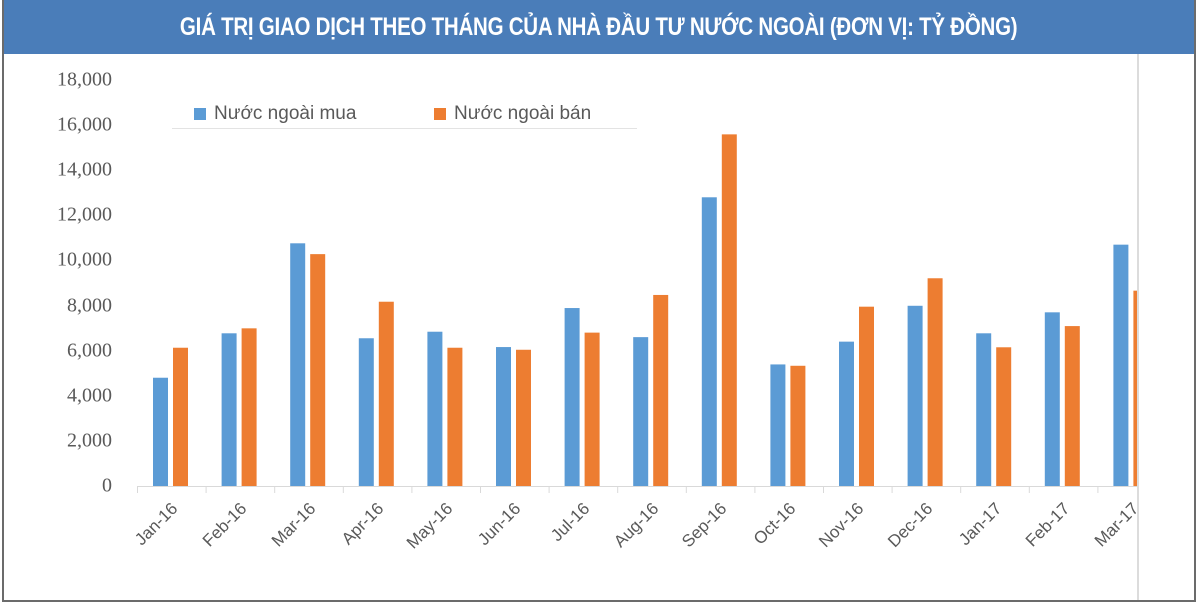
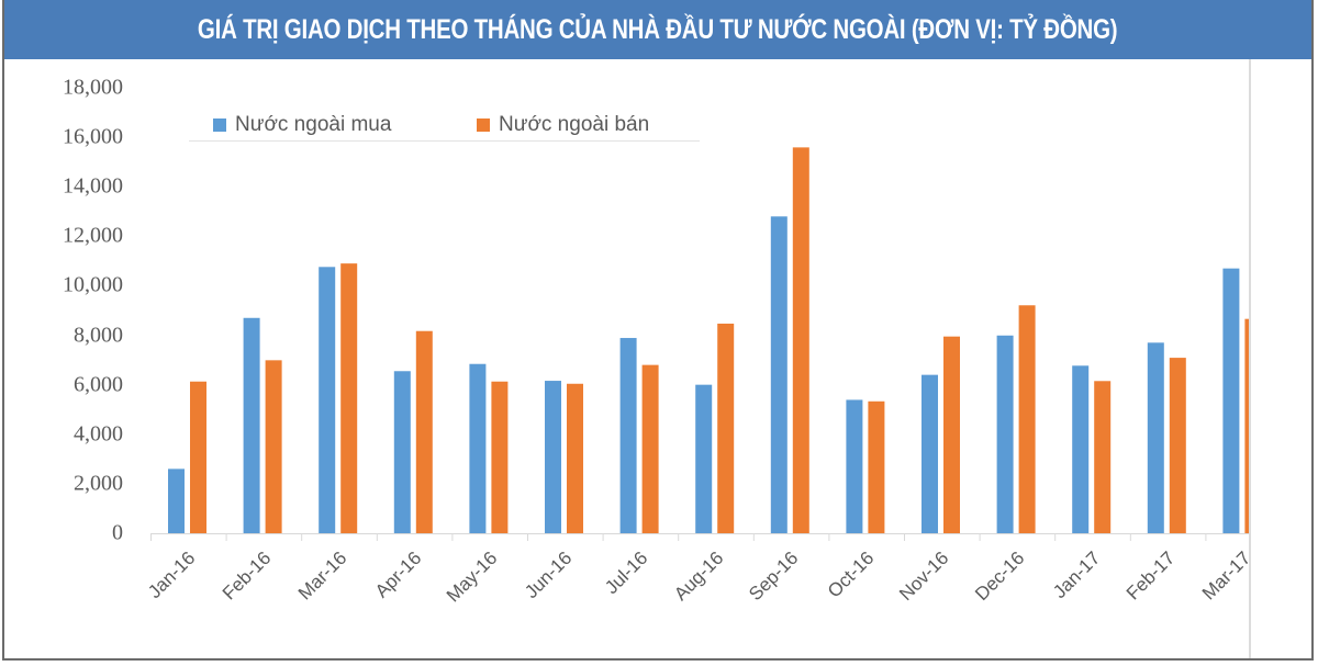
Nước ngoài mua/Jan-16: 4800 -> 2600
Nước ngoài mua/Feb-16: 6800 -> 8700
Nước ngoài bán/Mar-16: 10300 -> 10900
Nước ngoài mua/Aug-16: 6600 -> 6000
